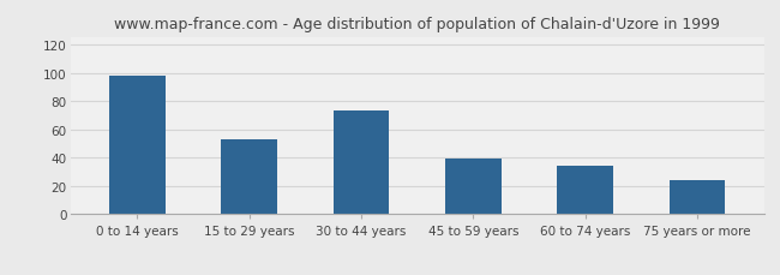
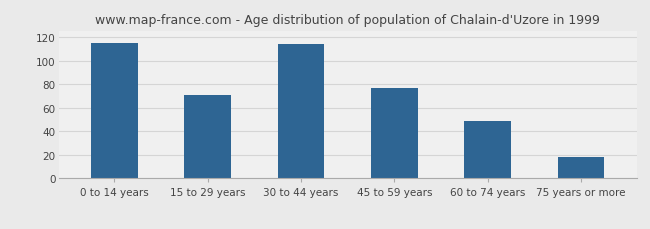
0 to 14 years: 98 -> 115
15 to 29 years: 53 -> 71
30 to 44 years: 73 -> 114
45 to 59 years: 39 -> 77
60 to 74 years: 34 -> 49
75 years or more: 24 -> 18
